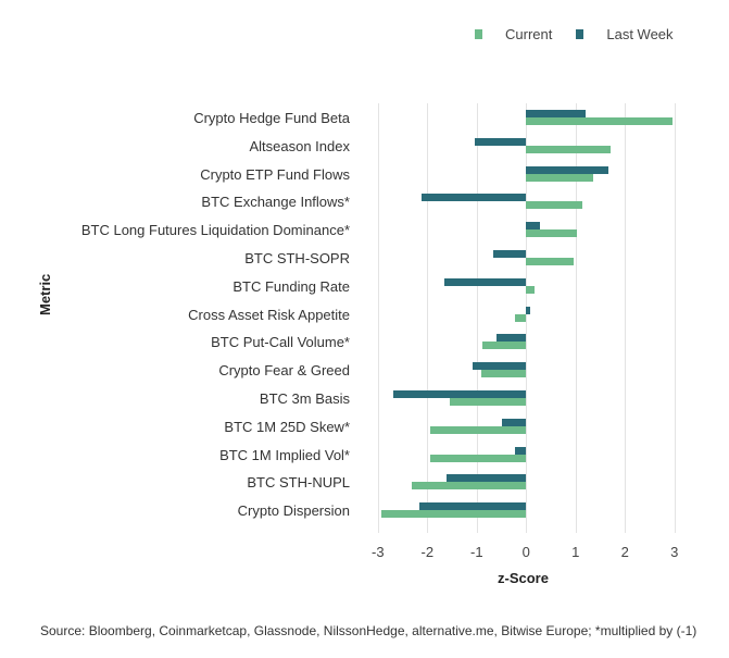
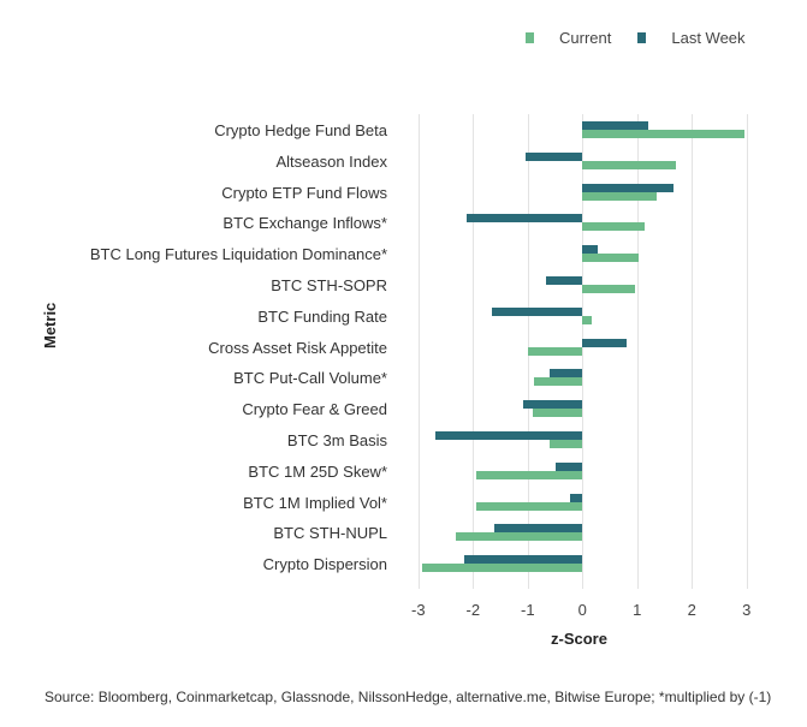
Current/Cross Asset Risk Appetite: -0.2 -> -1.0
Last Week/Cross Asset Risk Appetite: 0.1 -> 0.8
Current/BTC 3m Basis: -1.6 -> -0.6
